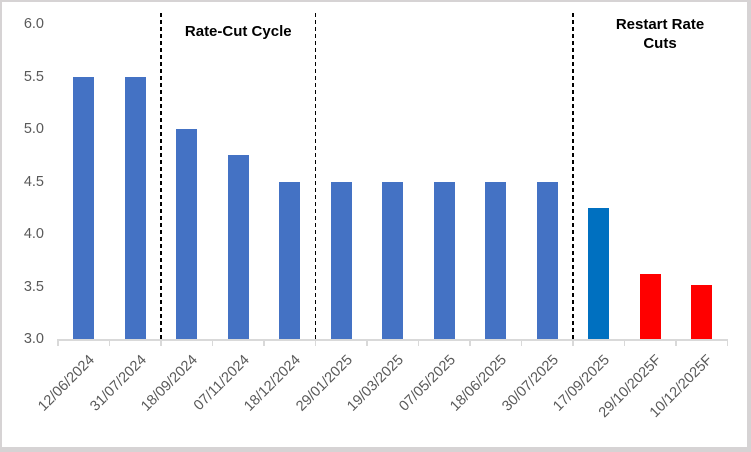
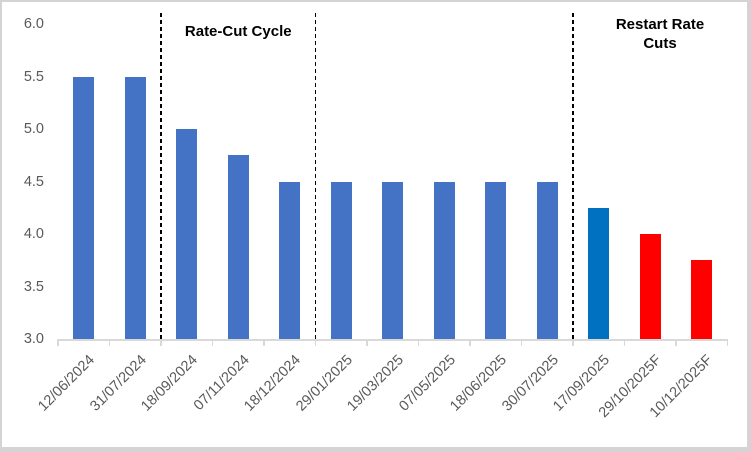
29/10/2025F: 3.62 -> 4.00
10/12/2025F: 3.51 -> 3.75
